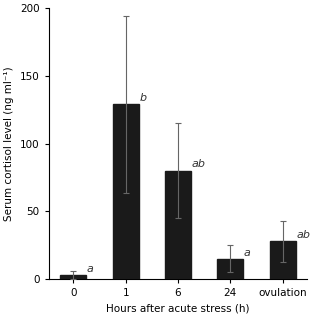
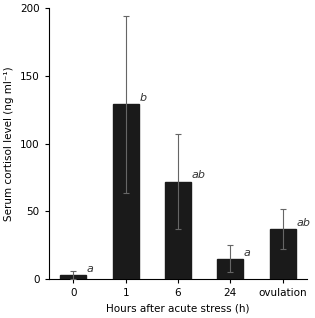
6: 80 -> 72
ovulation: 28 -> 37
